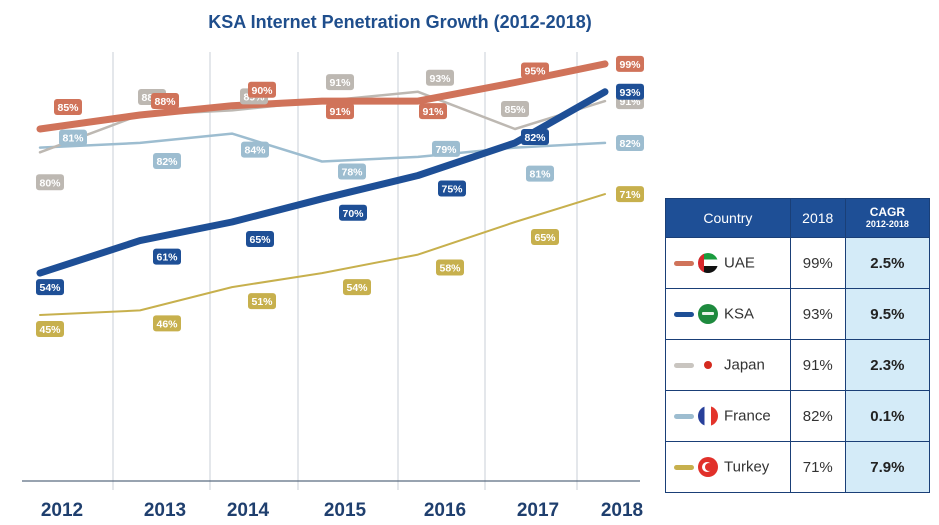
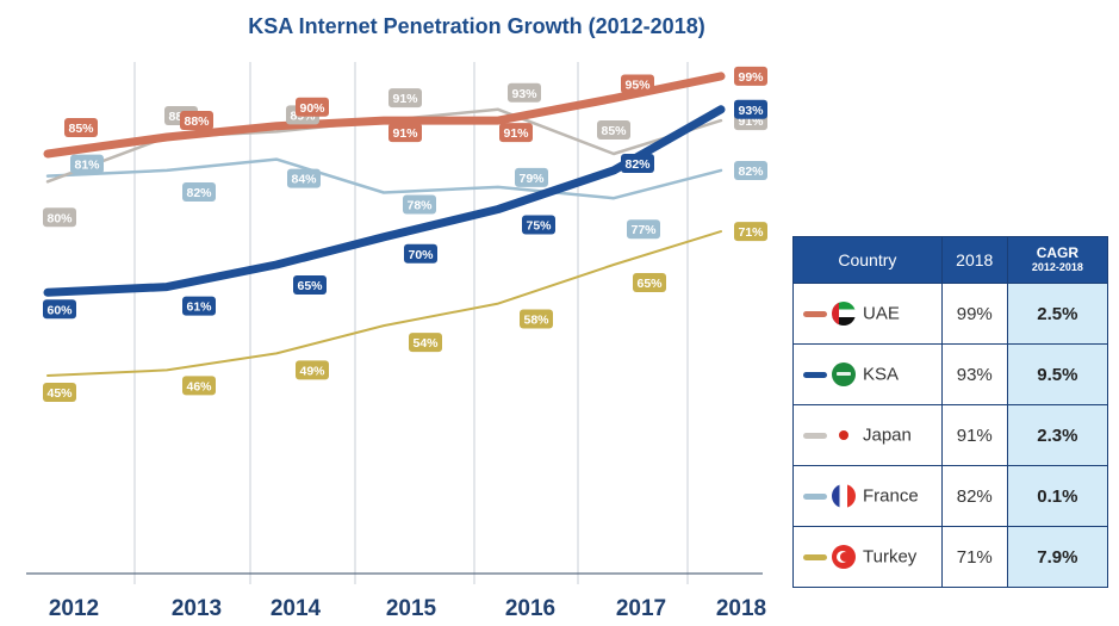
KSA/2012: 54% -> 60%
Turkey/2014: 51% -> 49%
France/2017: 81% -> 77%
